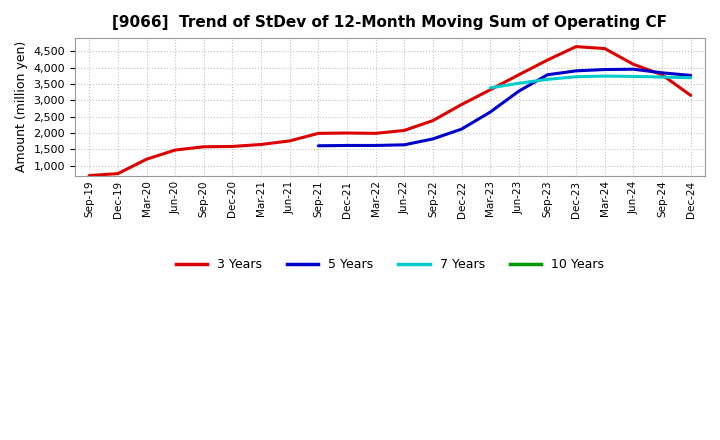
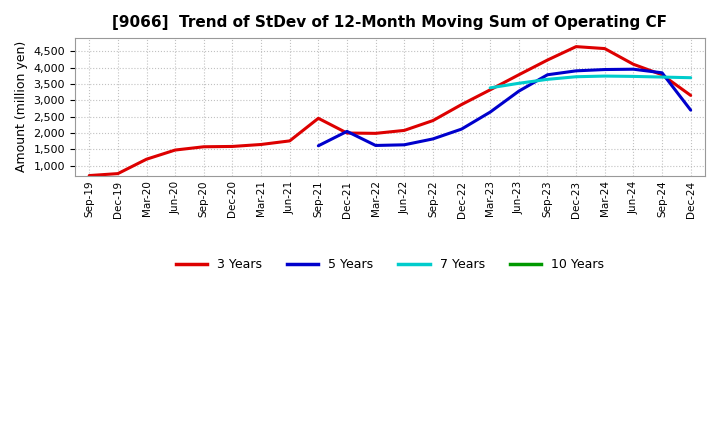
3 Years/Sep-21: 1,990 -> 2,450
5 Years/Dec-21: 1,620 -> 2,050
5 Years/Dec-24: 3,760 -> 2,700
